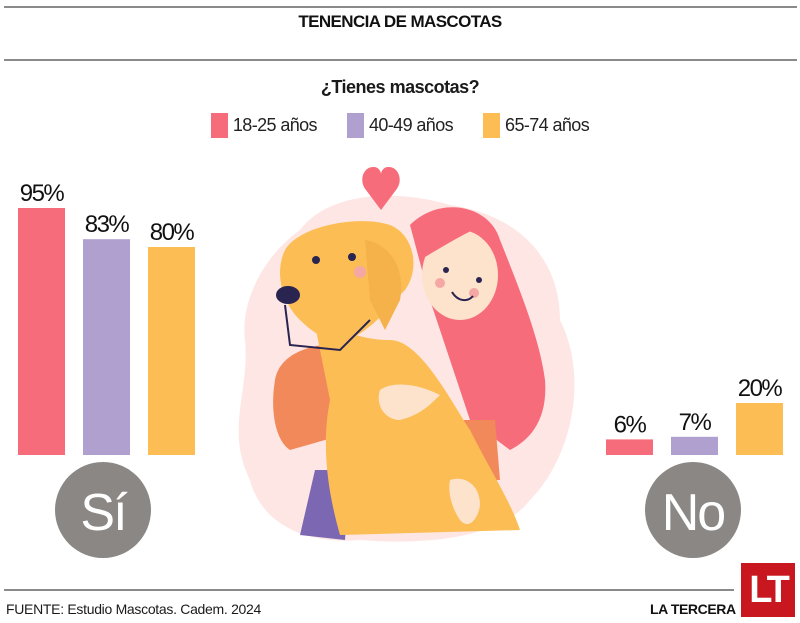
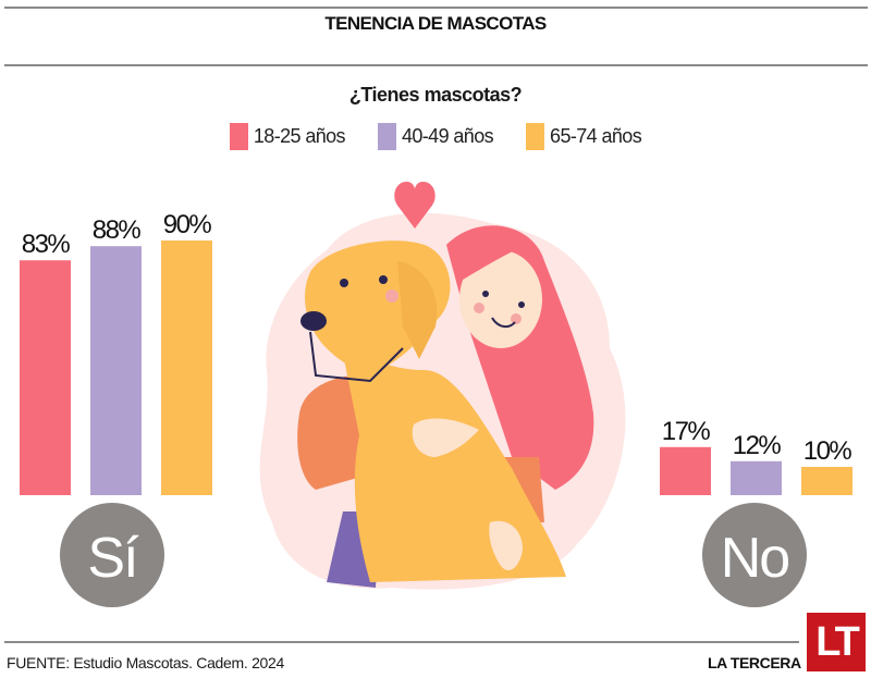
18-25 años/Sí: 95% -> 83%
40-49 años/Sí: 83% -> 88%
65-74 años/Sí: 80% -> 90%
18-25 años/No: 6% -> 17%
40-49 años/No: 7% -> 12%
65-74 años/No: 20% -> 10%
